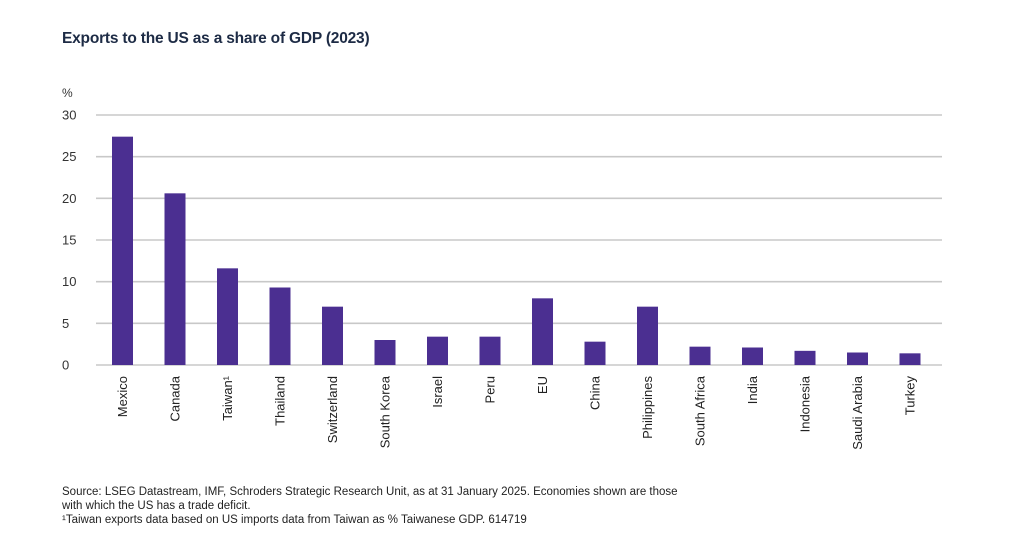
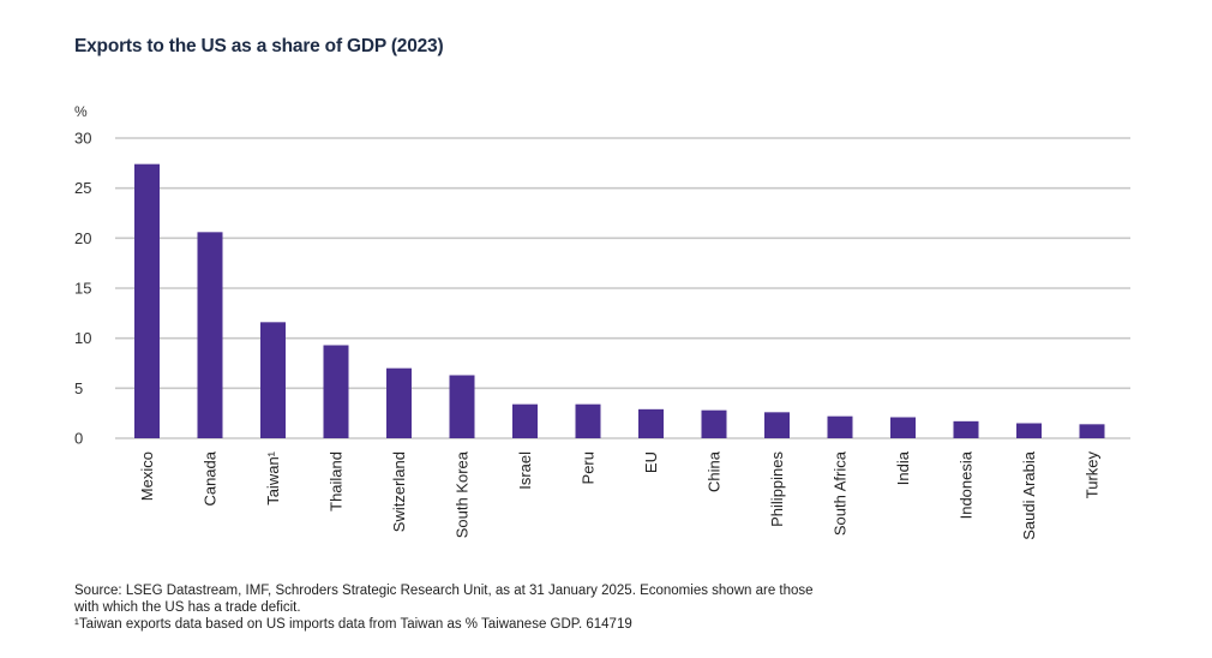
South Korea: 3 -> 6
EU: 8 -> 3
Philippines: 7 -> 3
